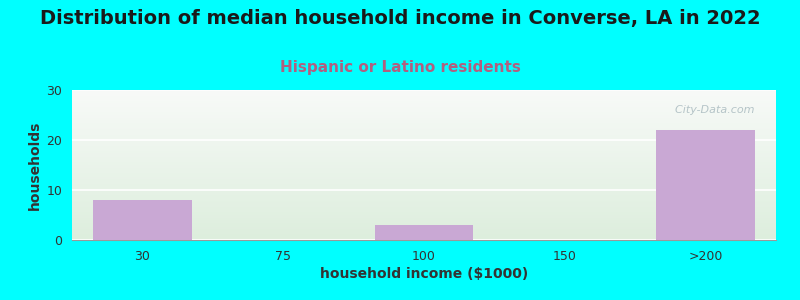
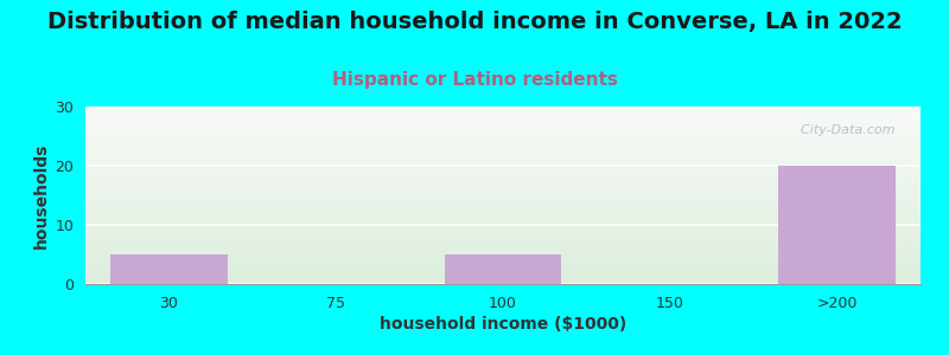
30: 8 -> 5
100: 3 -> 5
>200: 22 -> 20
